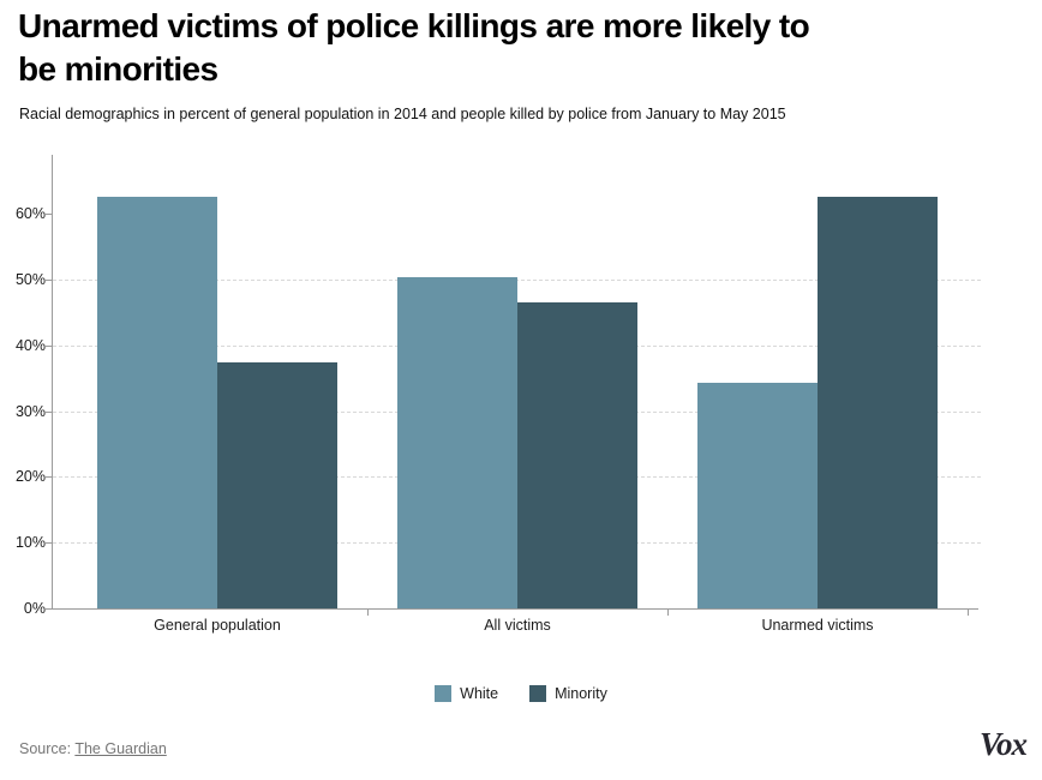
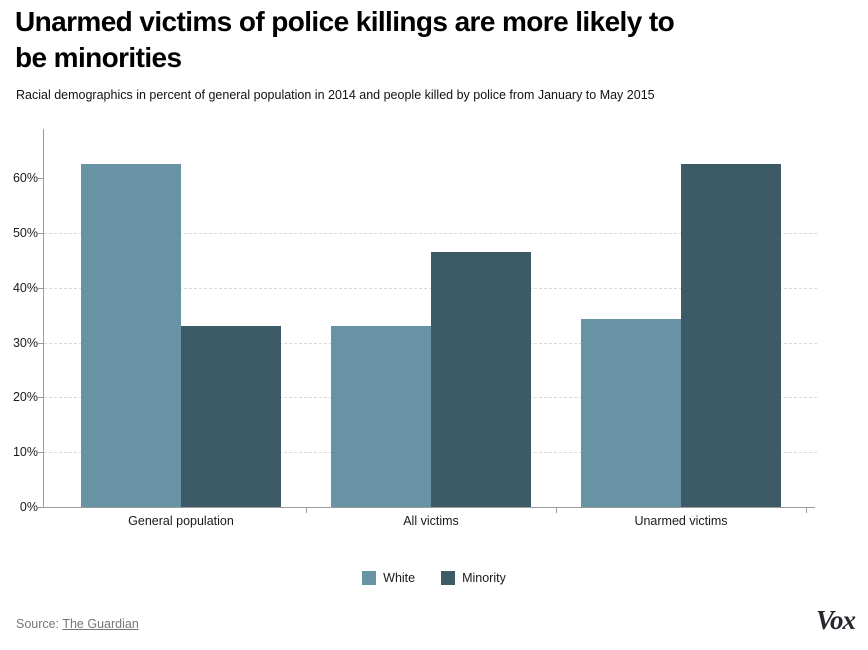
Minority/General population: 37% -> 33%
White/All victims: 50% -> 33%
